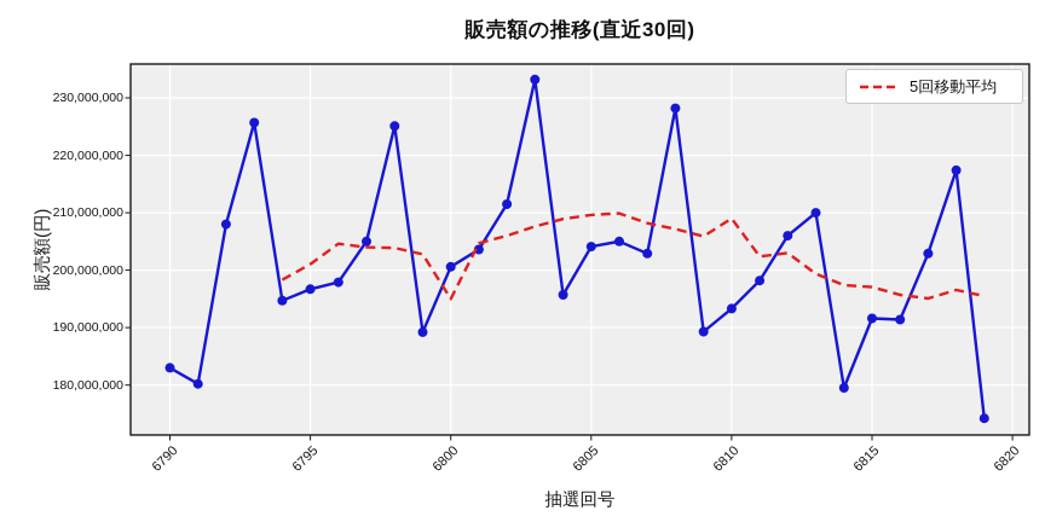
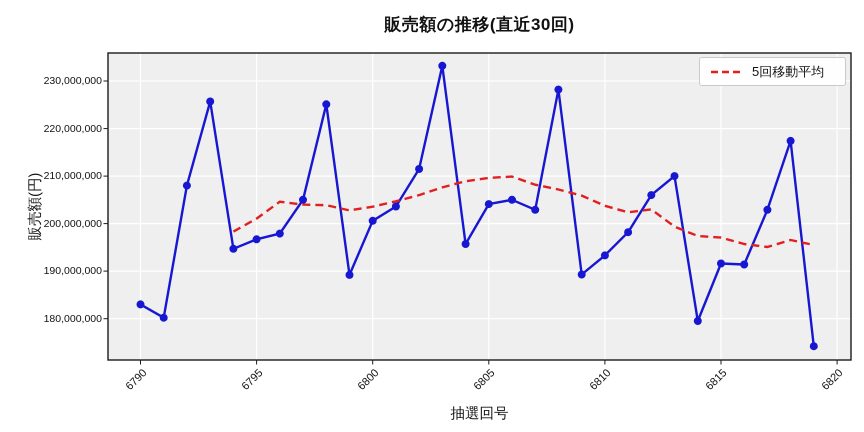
5回移動平均/6800: 195000000 -> 204000000
5回移動平均/6810: 209000000 -> 204000000
